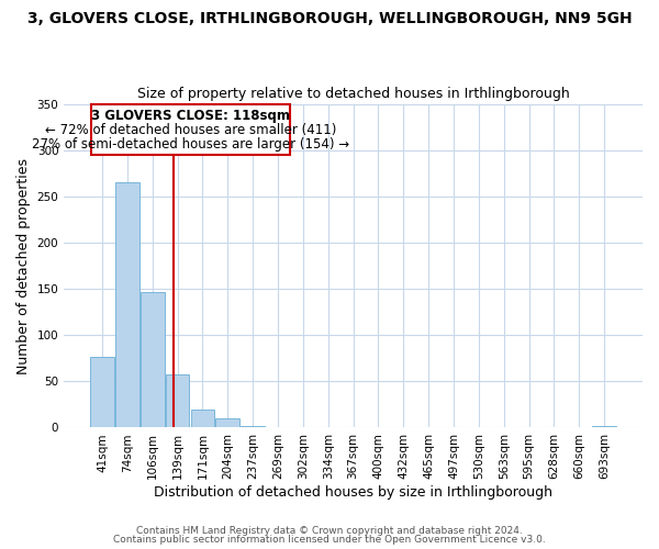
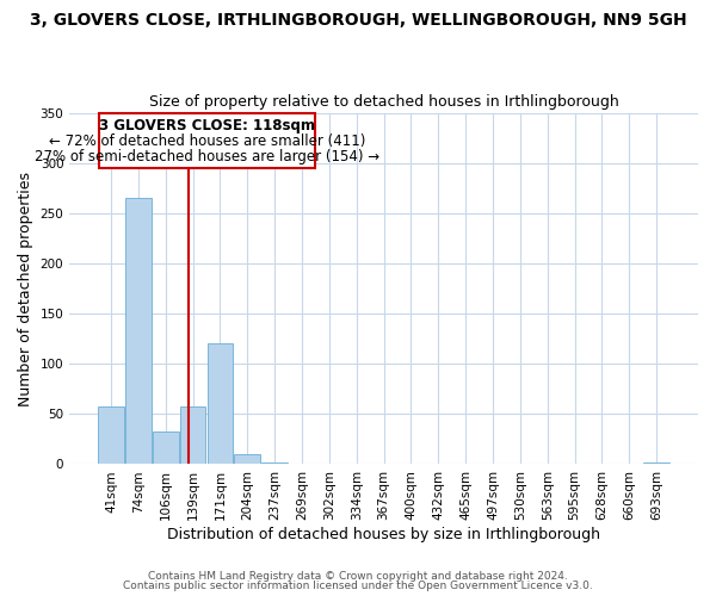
41sqm: 77 -> 58
106sqm: 147 -> 32
171sqm: 20 -> 120
